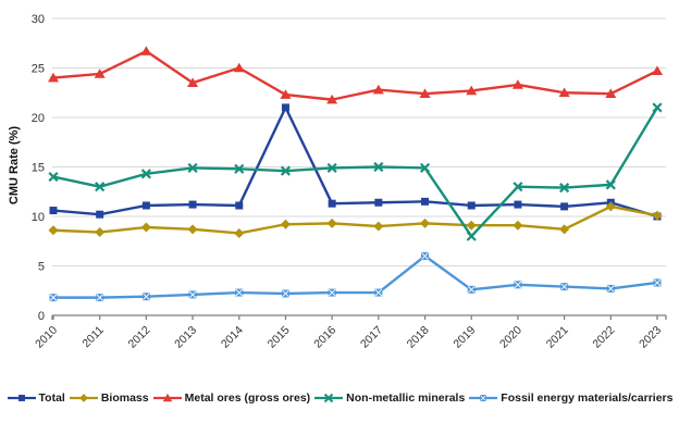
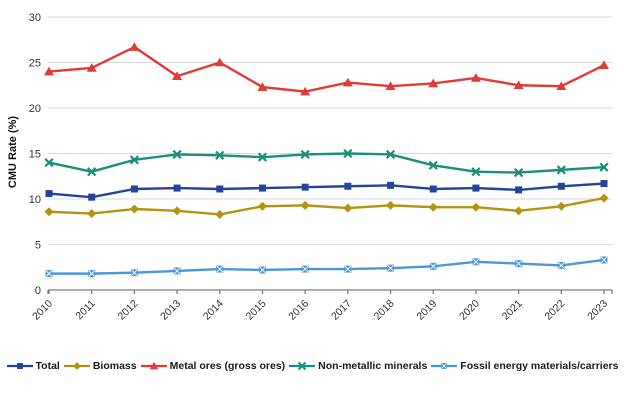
Total/2015: 21 -> 11
Fossil energy materials/carriers/2018: 6 -> 2
Non-metallic minerals/2019: 8 -> 14
Biomass/2022: 11 -> 9
Total/2023: 10 -> 12
Non-metallic minerals/2023: 21 -> 14
